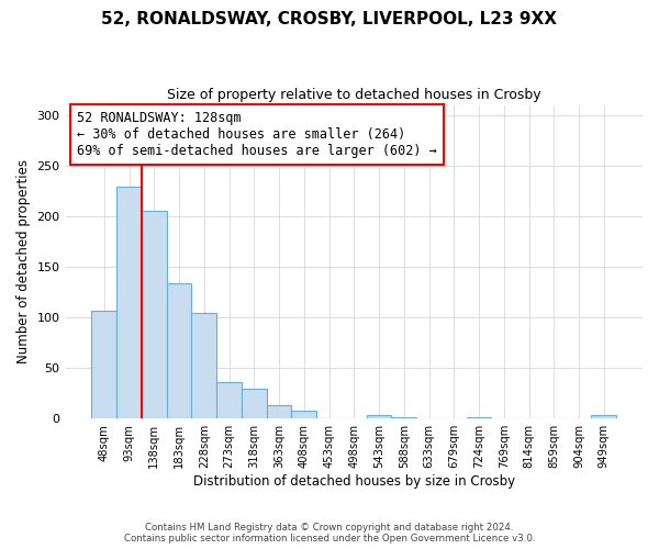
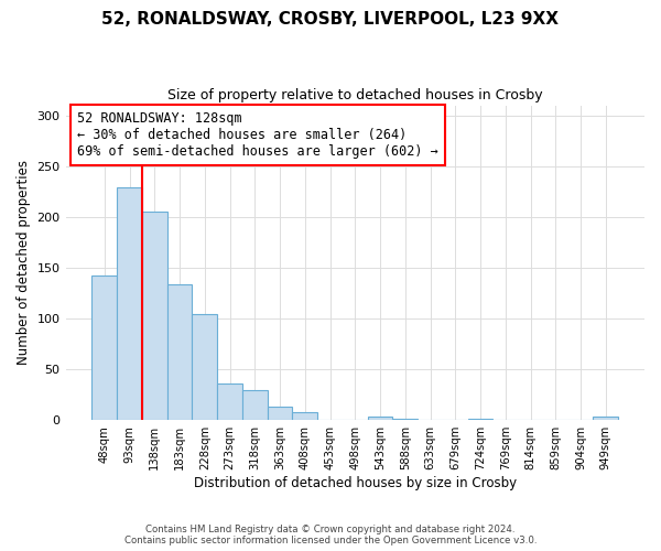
48sqm: 107 -> 142
